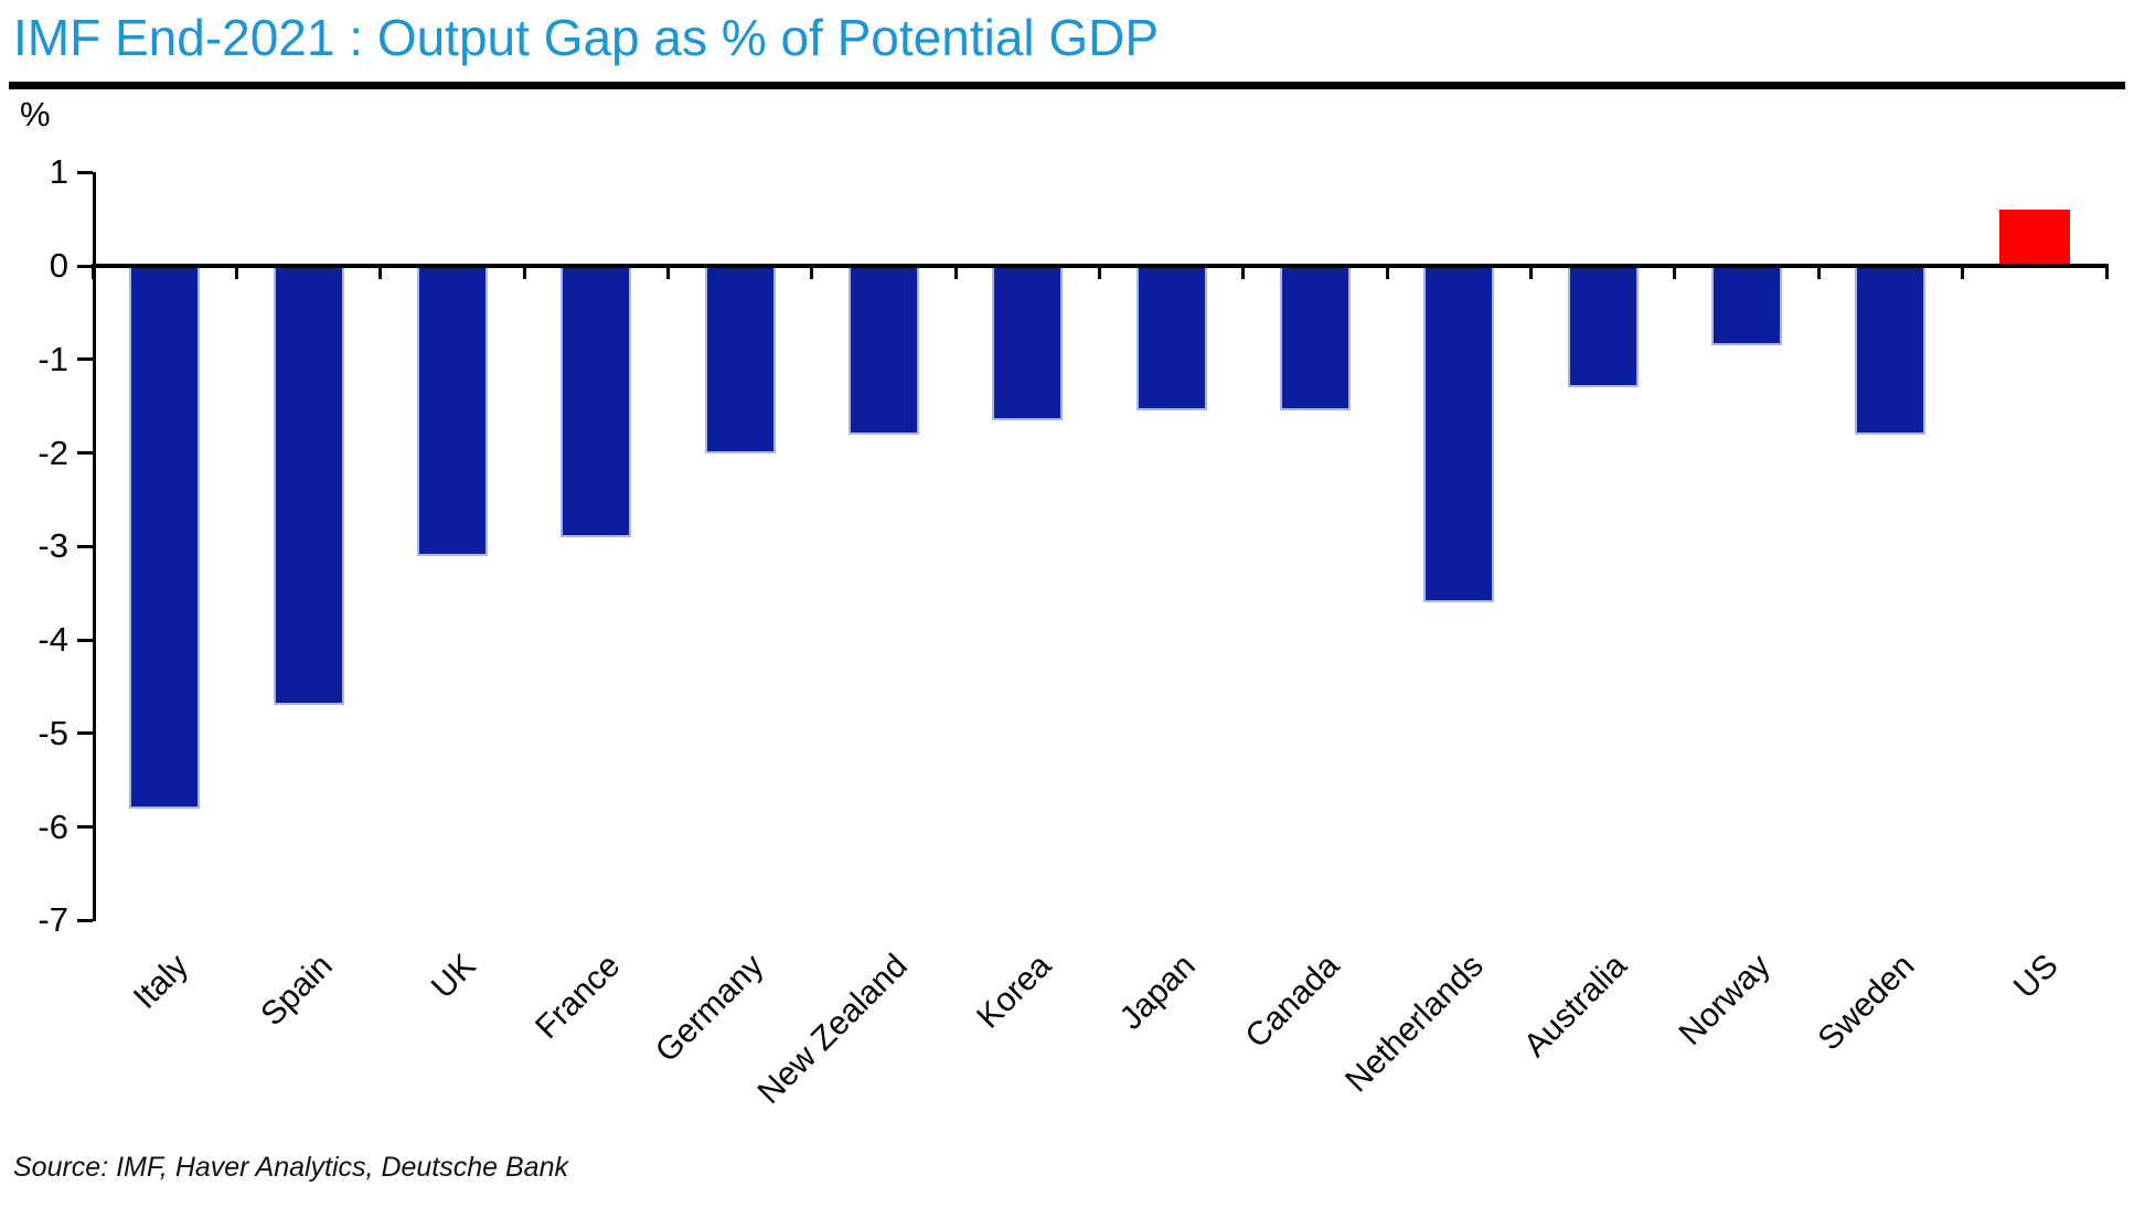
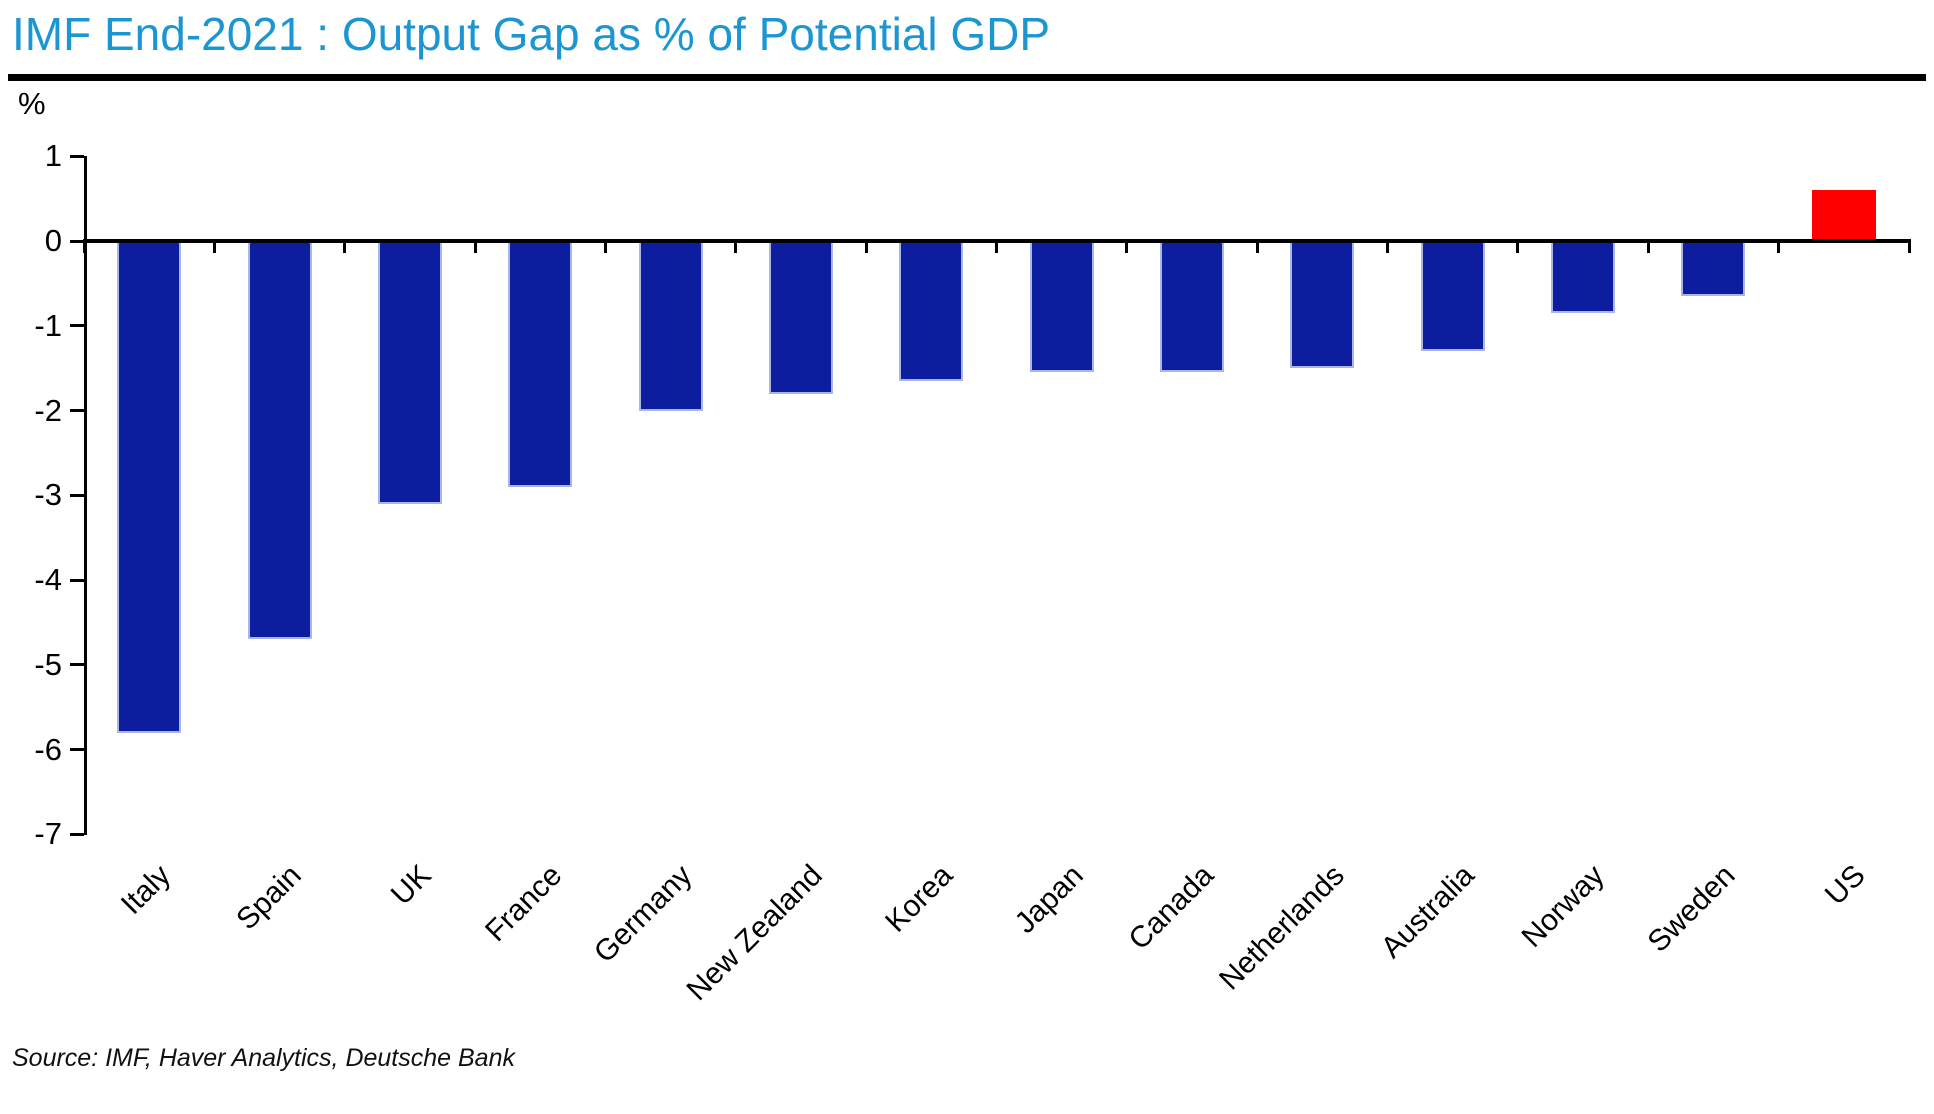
Netherlands: -3.6 -> -1.5
Sweden: -1.8 -> -0.7
